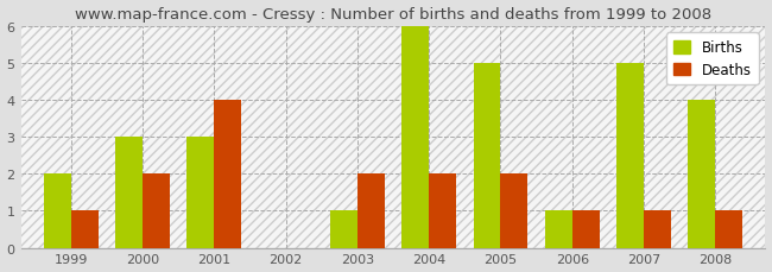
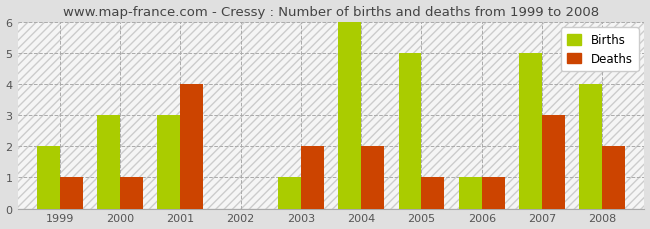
Deaths/2000: 2 -> 1
Deaths/2005: 2 -> 1
Deaths/2007: 1 -> 3
Deaths/2008: 1 -> 2
